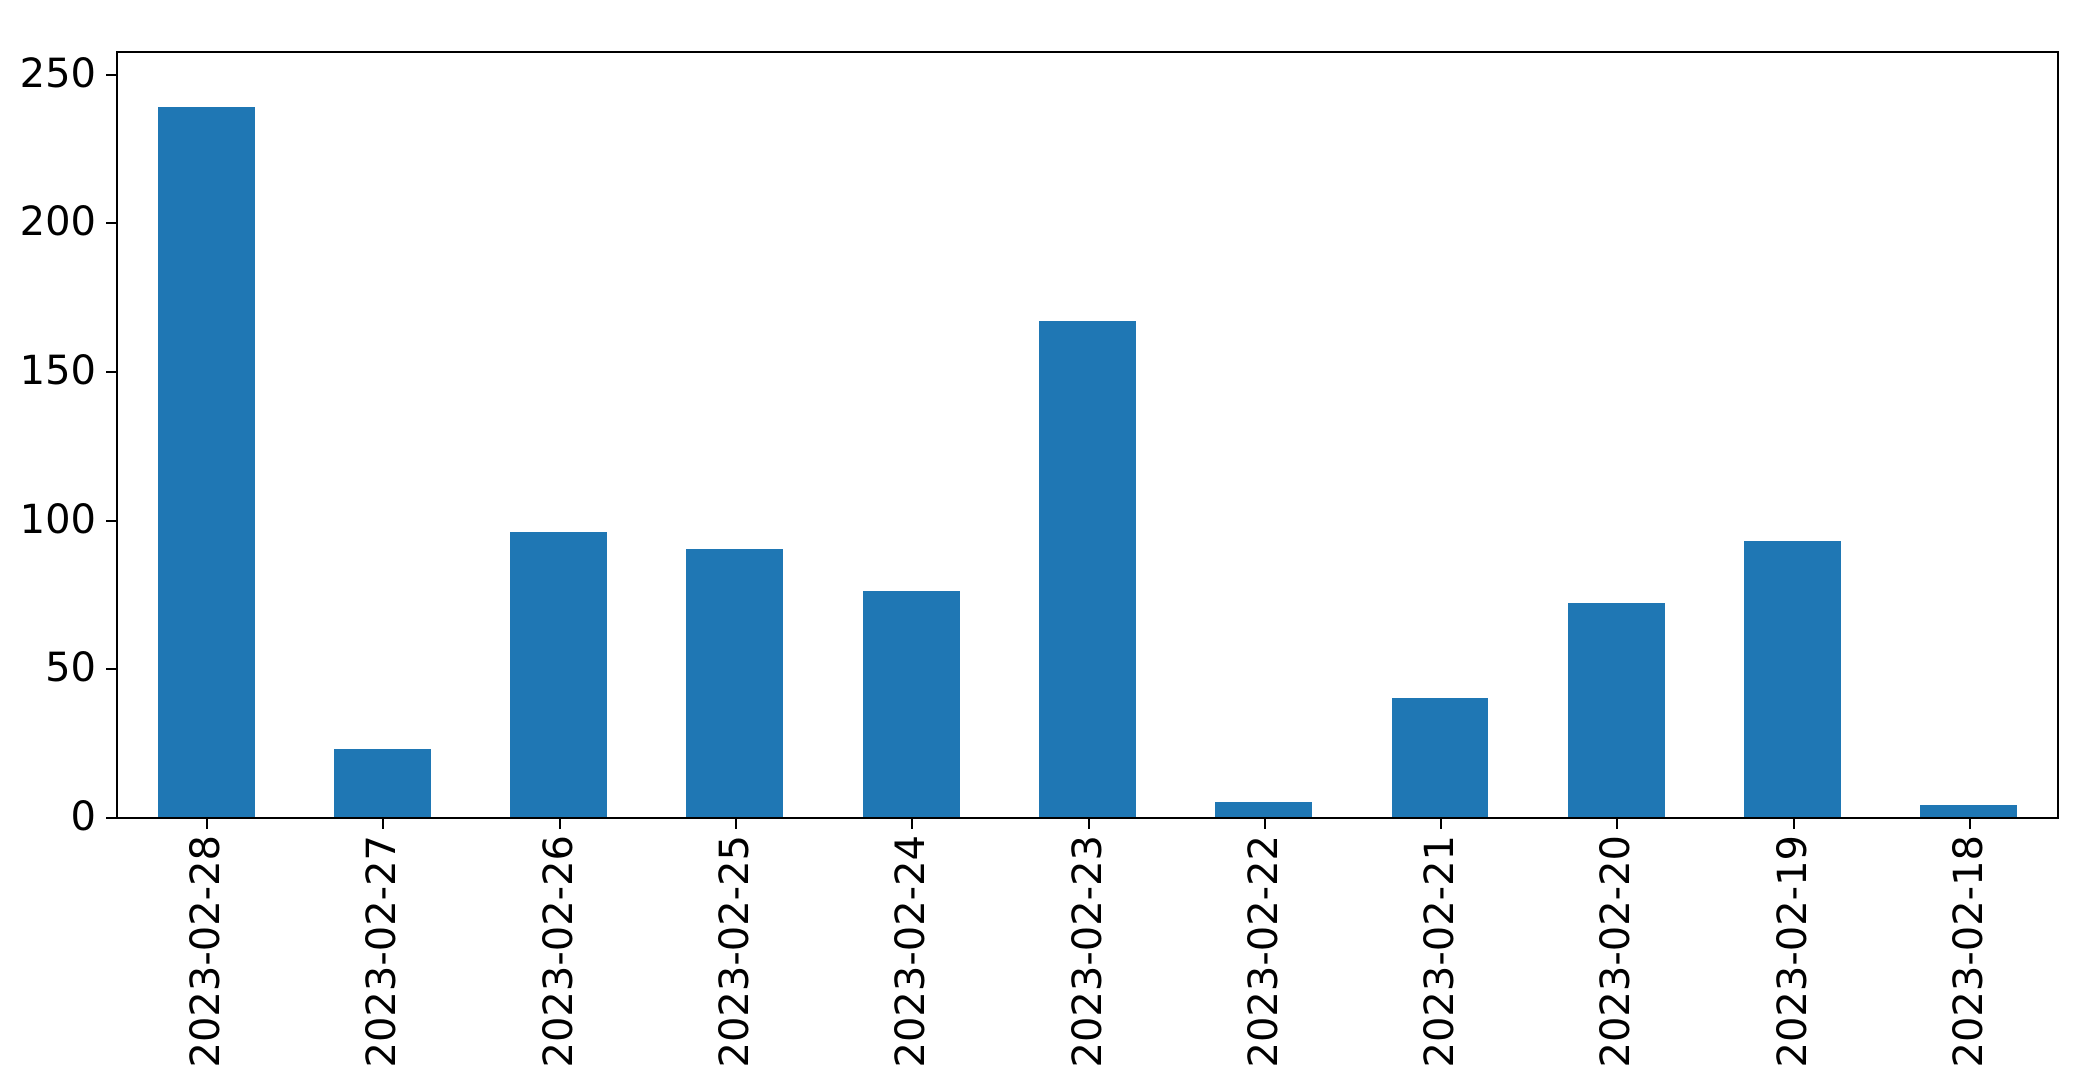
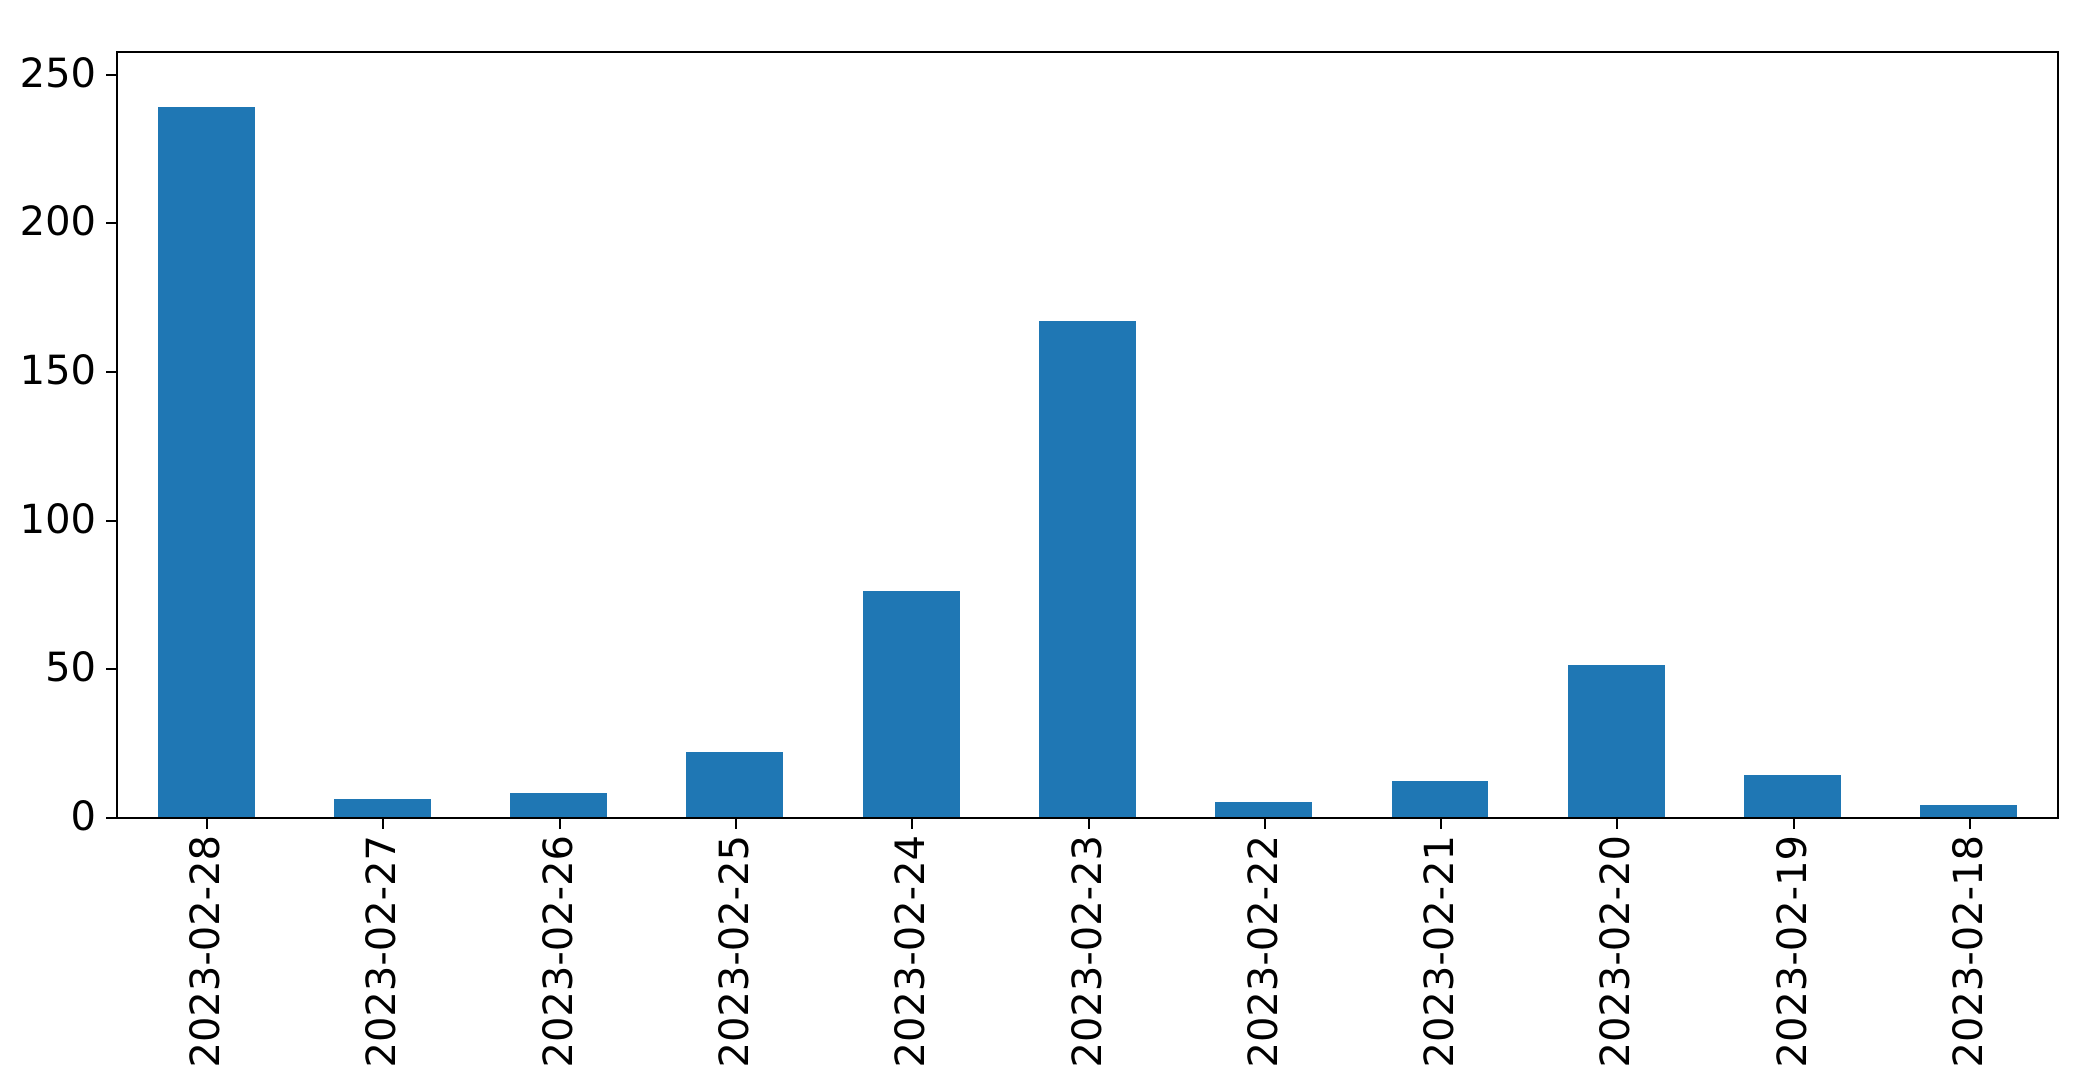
2023-02-27: 23 -> 6
2023-02-26: 96 -> 8
2023-02-25: 90 -> 22
2023-02-21: 40 -> 12
2023-02-20: 72 -> 51
2023-02-19: 93 -> 14
